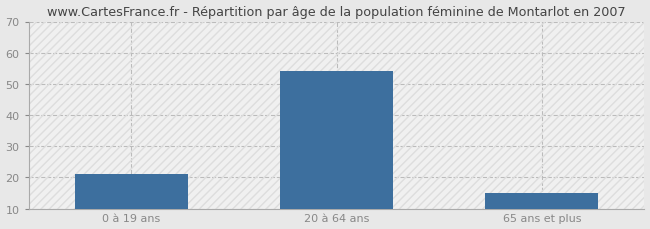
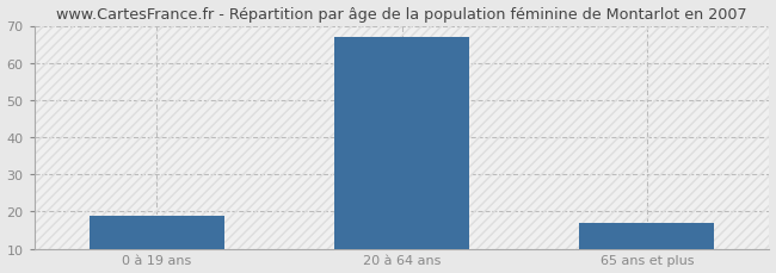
0 à 19 ans: 21 -> 19
20 à 64 ans: 54 -> 67
65 ans et plus: 15 -> 17
